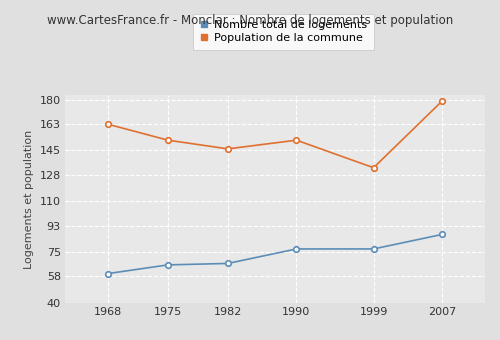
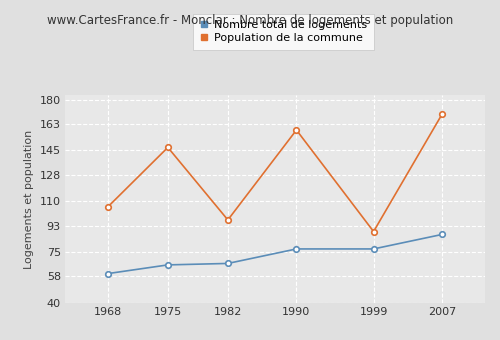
Population de la commune/1968: 163 -> 106
Population de la commune/1975: 152 -> 147
Population de la commune/1982: 146 -> 97
Population de la commune/1990: 152 -> 159
Population de la commune/1999: 133 -> 89
Population de la commune/2007: 179 -> 170
